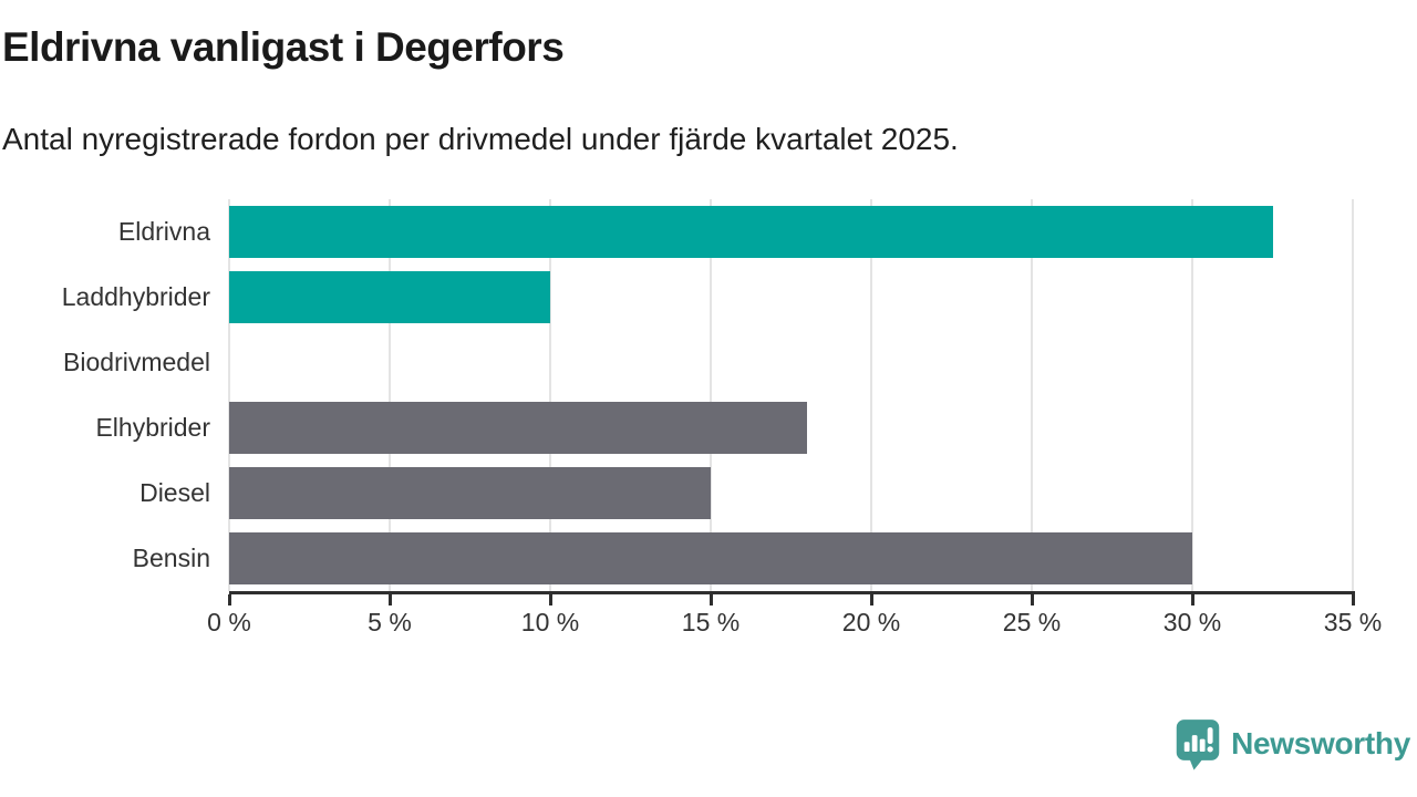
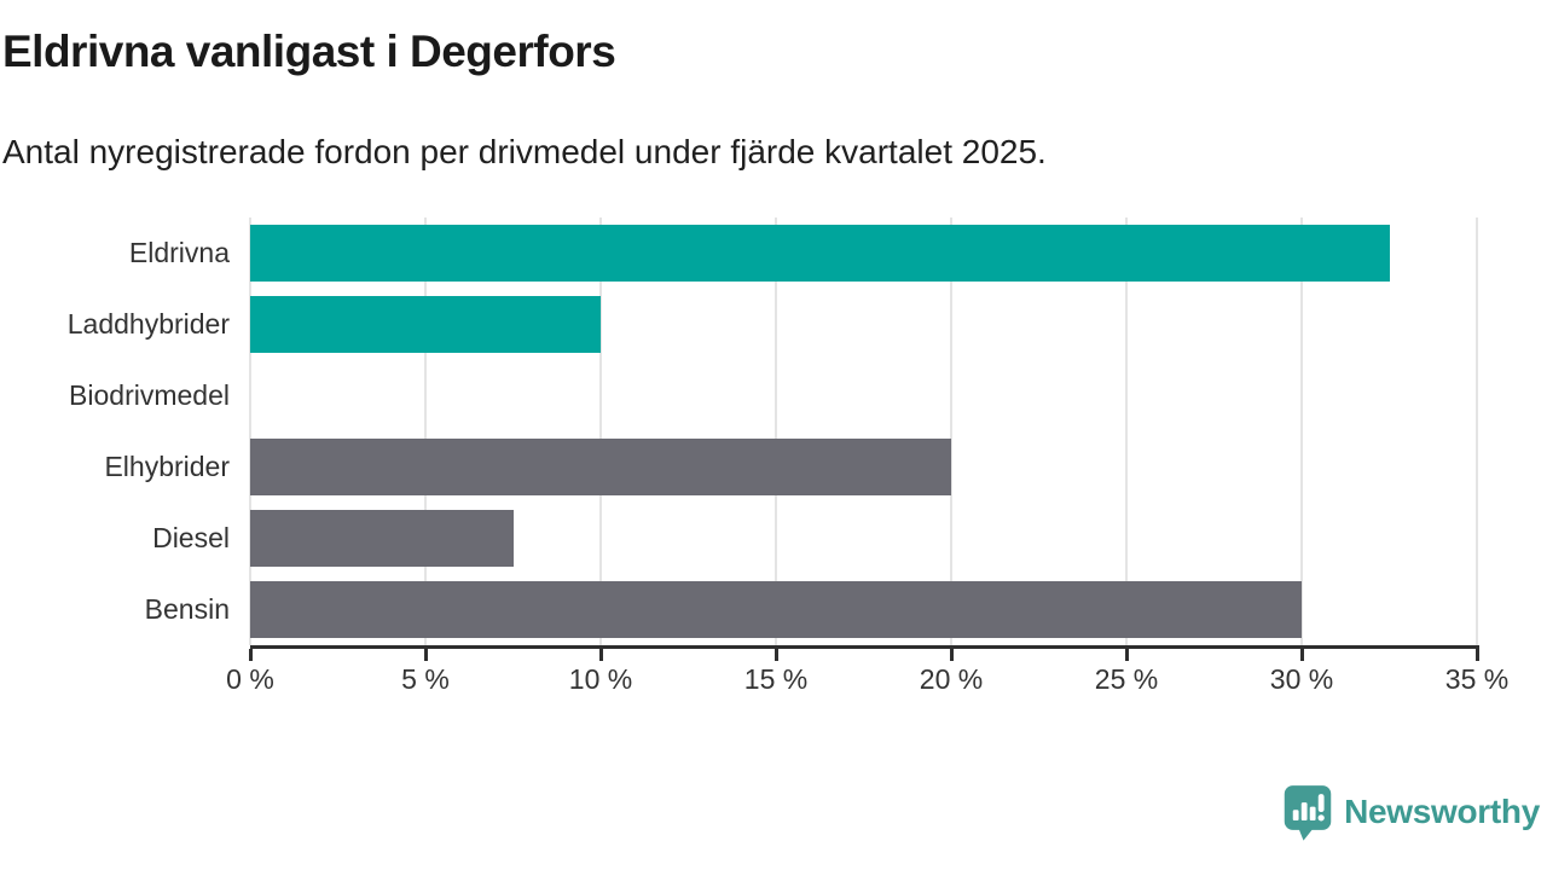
Elhybrider: 18.0% -> 20.0%
Diesel: 15.0% -> 7.5%
